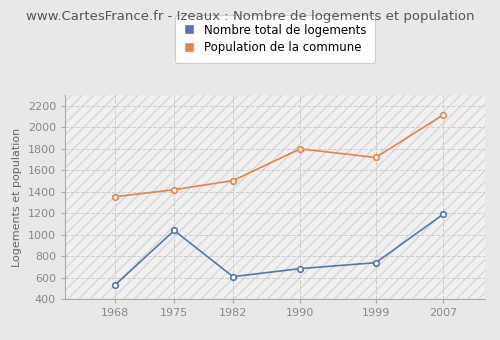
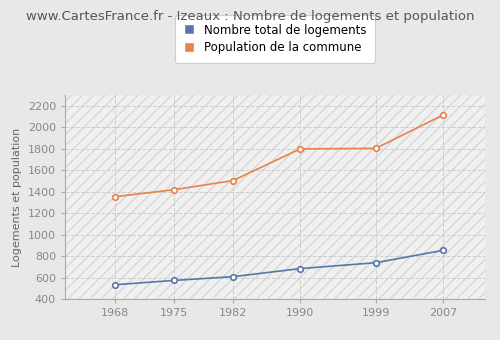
Nombre total de logements/1975: 1040 -> 580
Population de la commune/1999: 1720 -> 1800
Nombre total de logements/2007: 1190 -> 860
